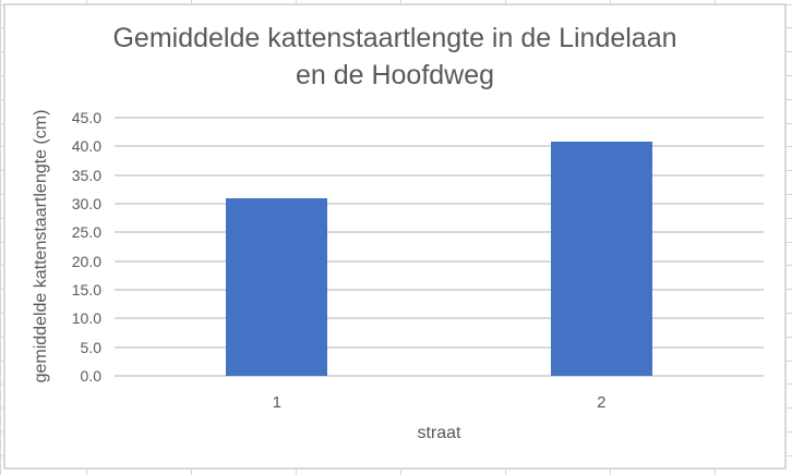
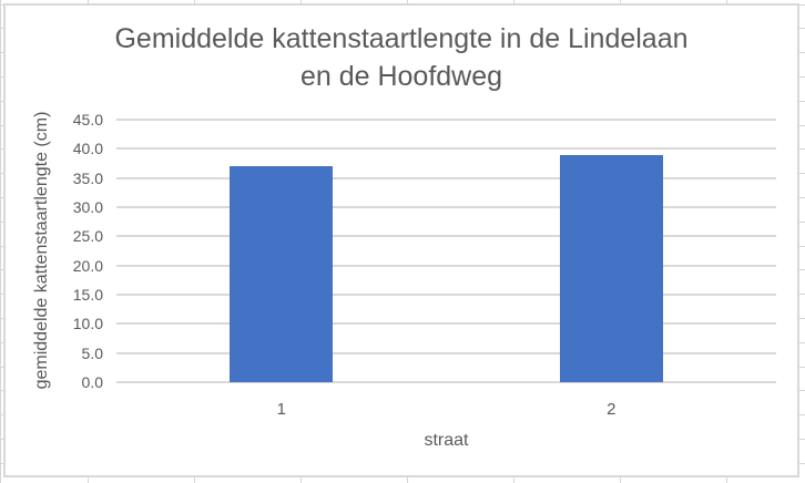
1: 31 -> 37
2: 41 -> 39
